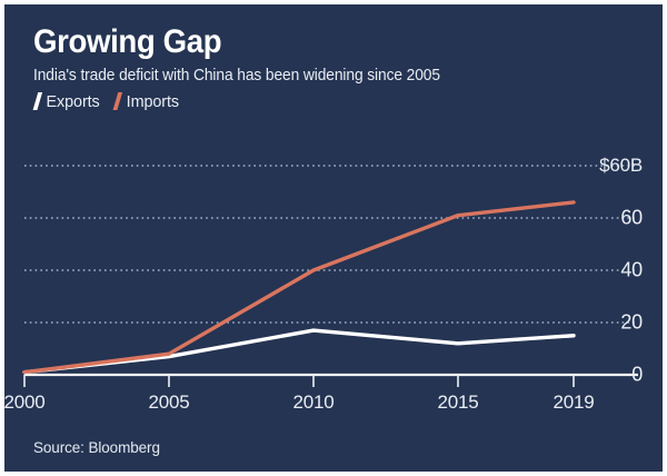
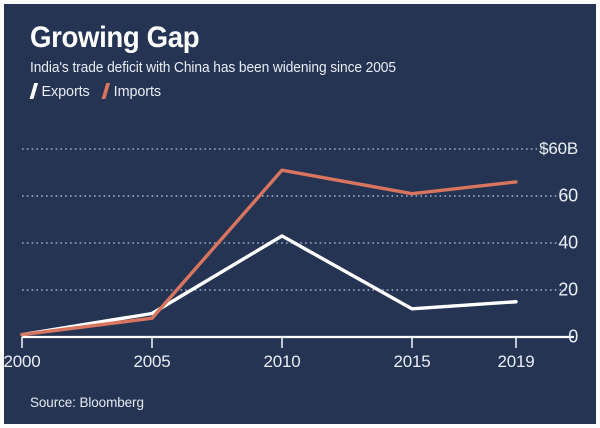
Exports/2005: 7 -> 10
Exports/2010: 17 -> 43
Imports/2010: 40 -> 71
